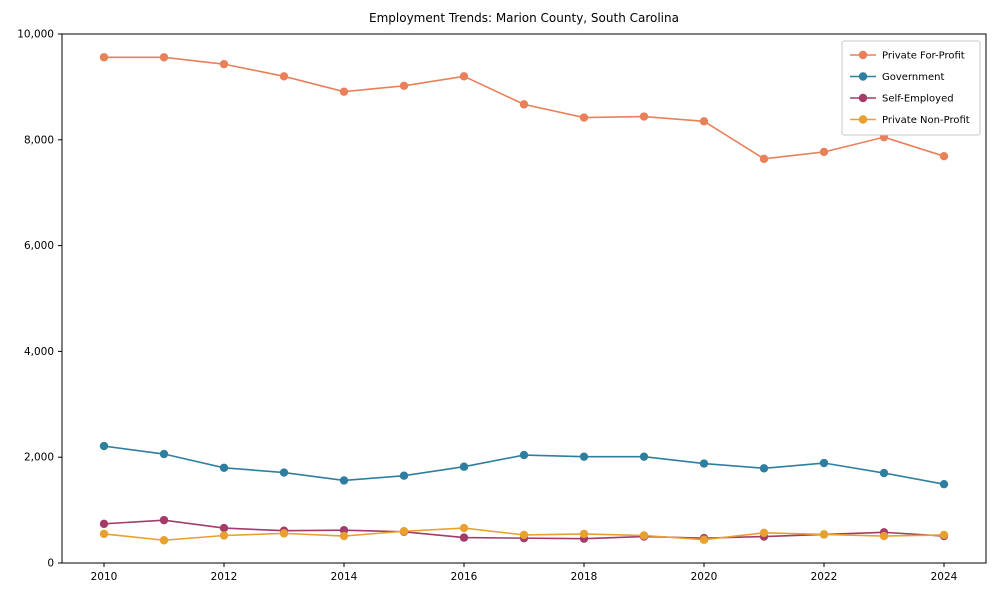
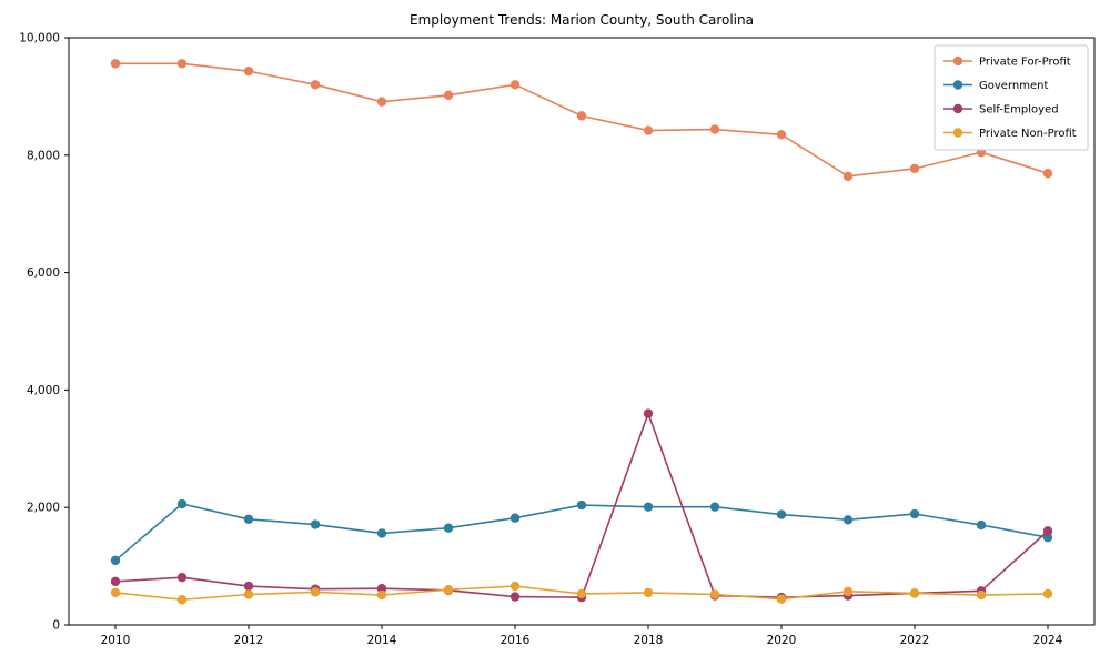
Government/2010: 2200 -> 1100
Self-Employed/2018: 500 -> 3600
Self-Employed/2024: 500 -> 1600
